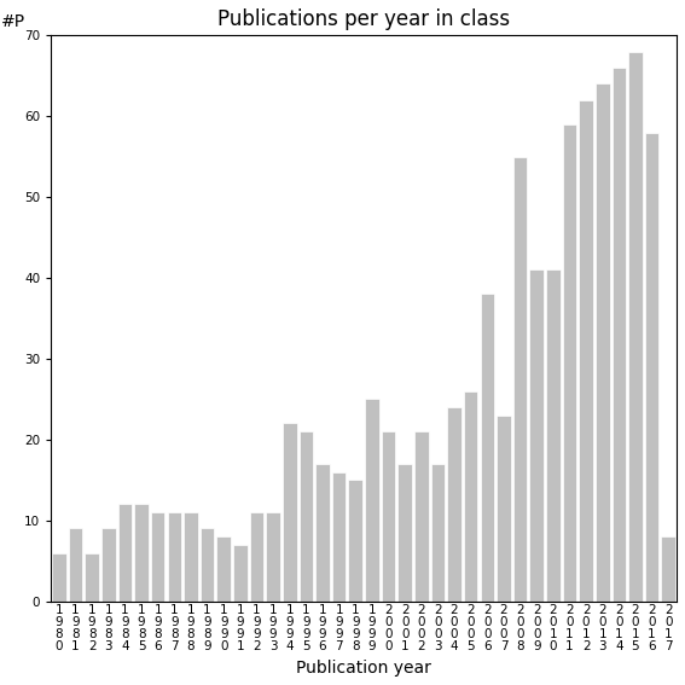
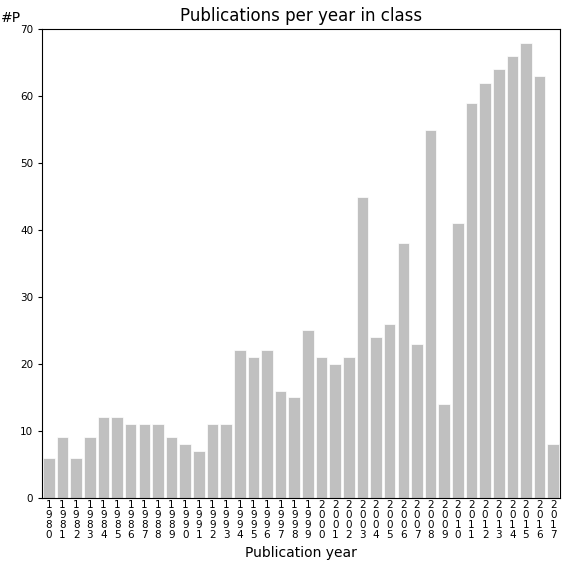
1 9 9 6: 17 -> 22
2 0 0 1: 17 -> 20
2 0 0 3: 17 -> 45
2 0 0 9: 41 -> 14
2 0 1 6: 58 -> 63
